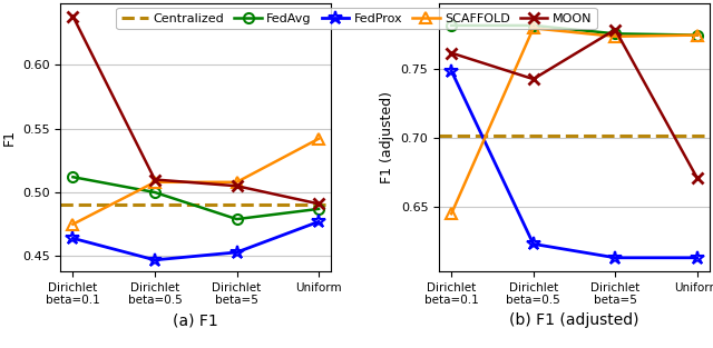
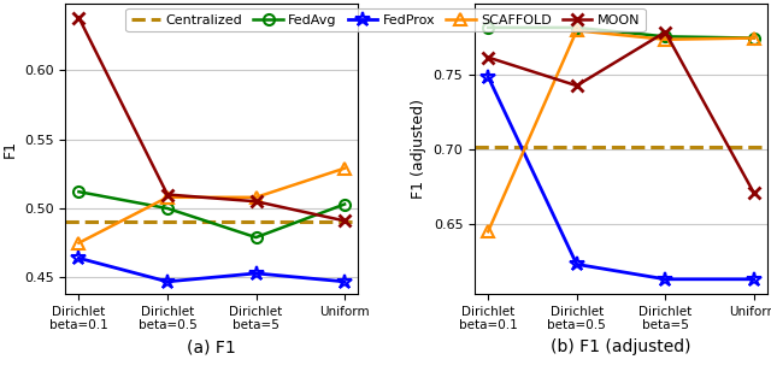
FedAvg/Uniform: 0.487 -> 0.503
FedProx/Uniform: 0.477 -> 0.447
SCAFFOLD/Uniform: 0.542 -> 0.529
